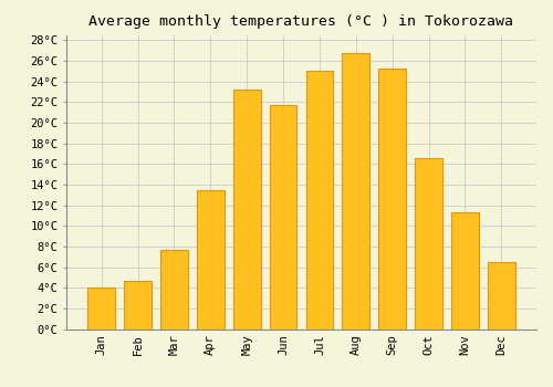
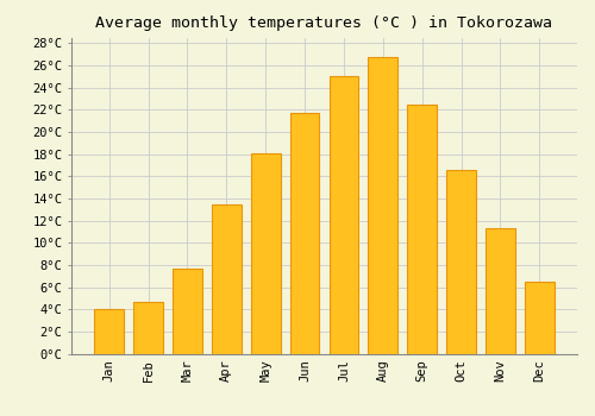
May: 23.2°C -> 18.1°C
Sep: 25.2°C -> 22.5°C
